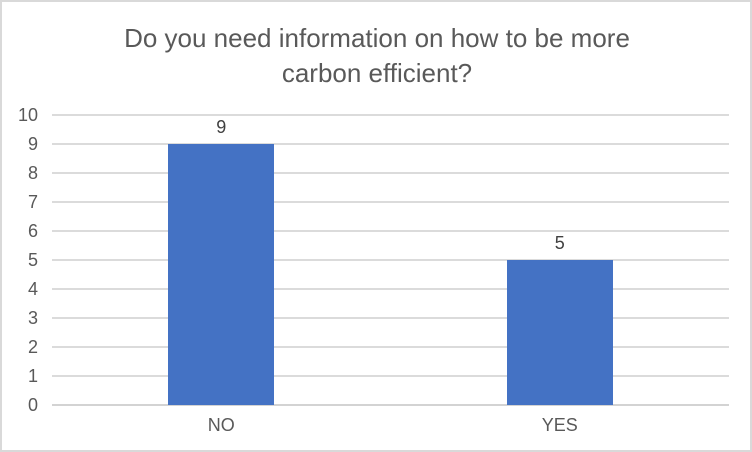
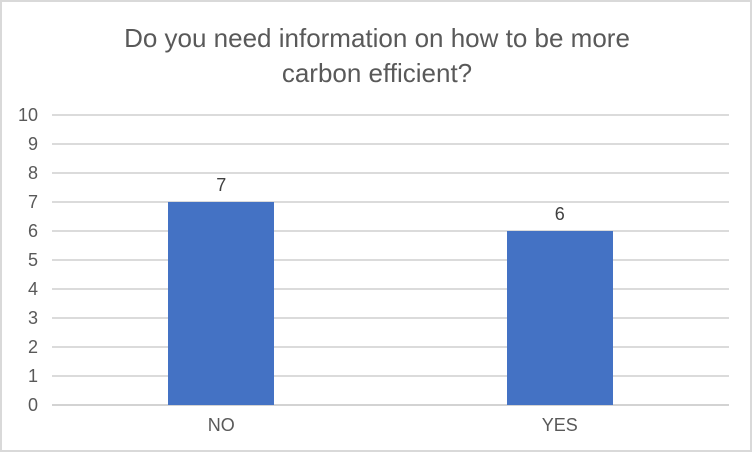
NO: 9 -> 7
YES: 5 -> 6
